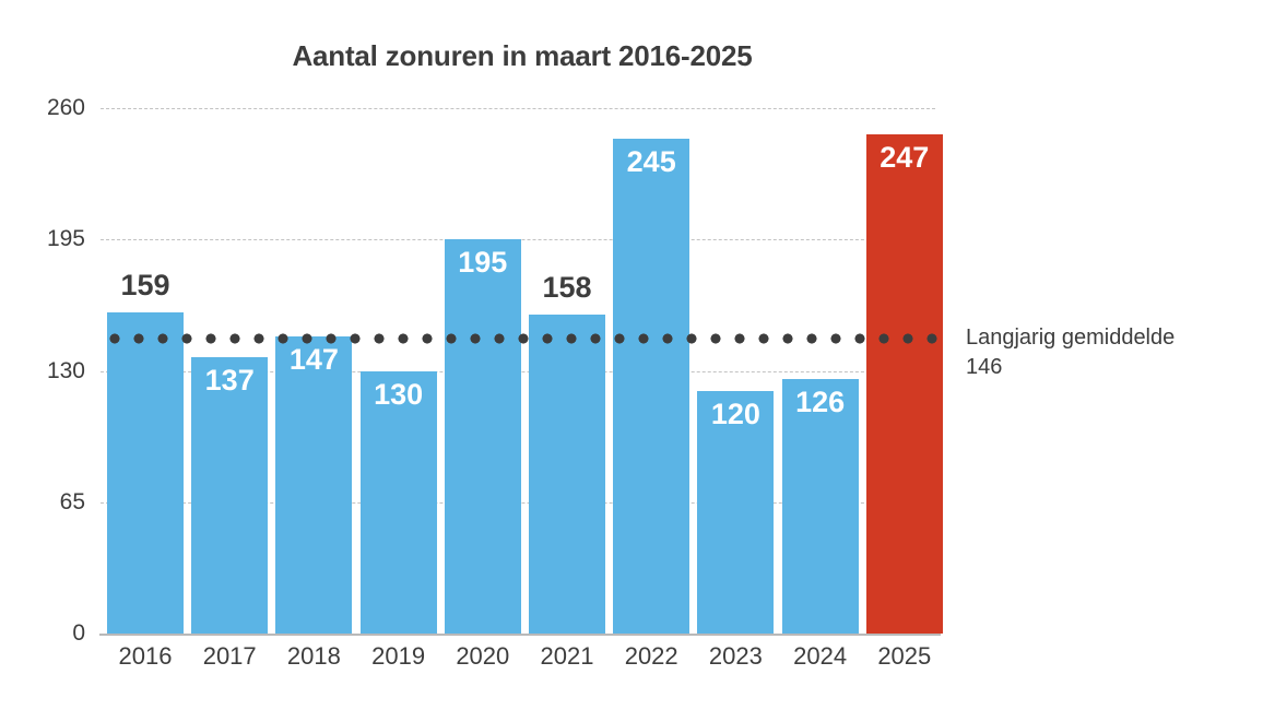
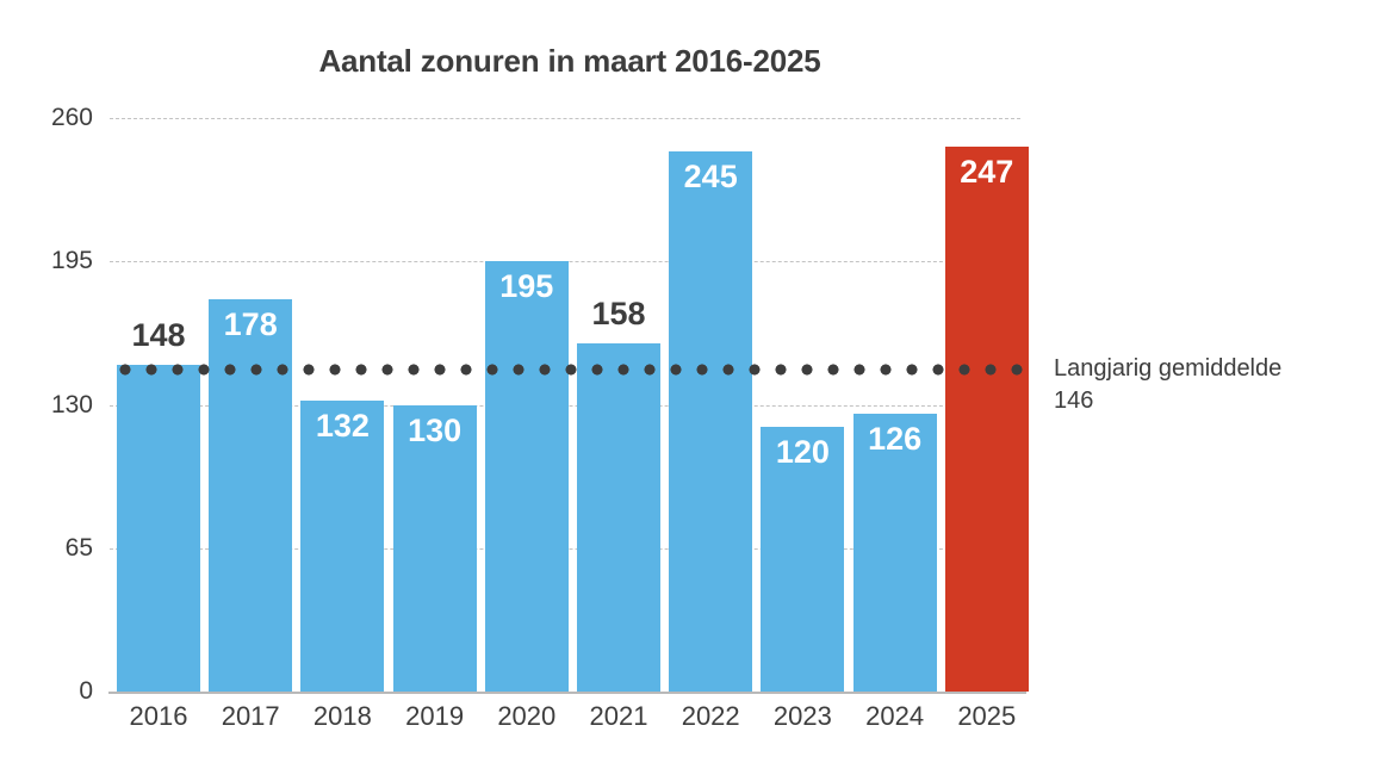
2016: 159 -> 148
2017: 137 -> 178
2018: 147 -> 132
